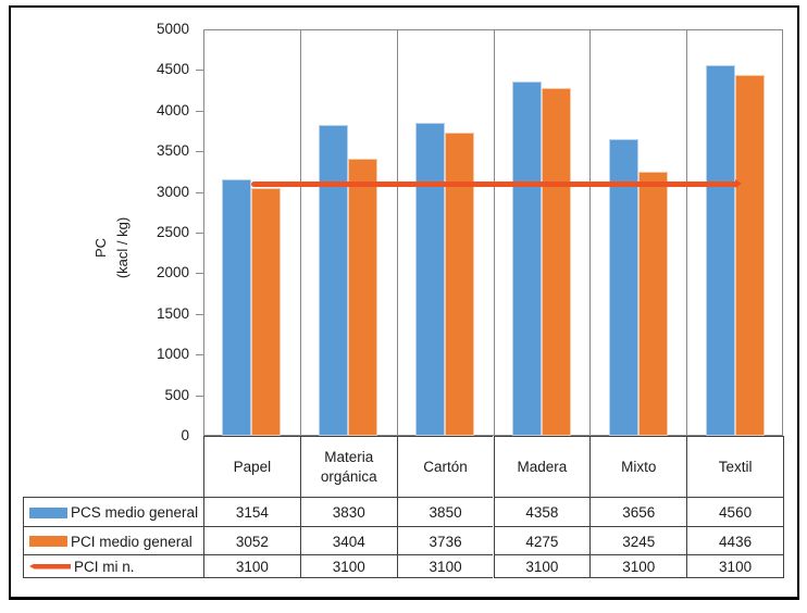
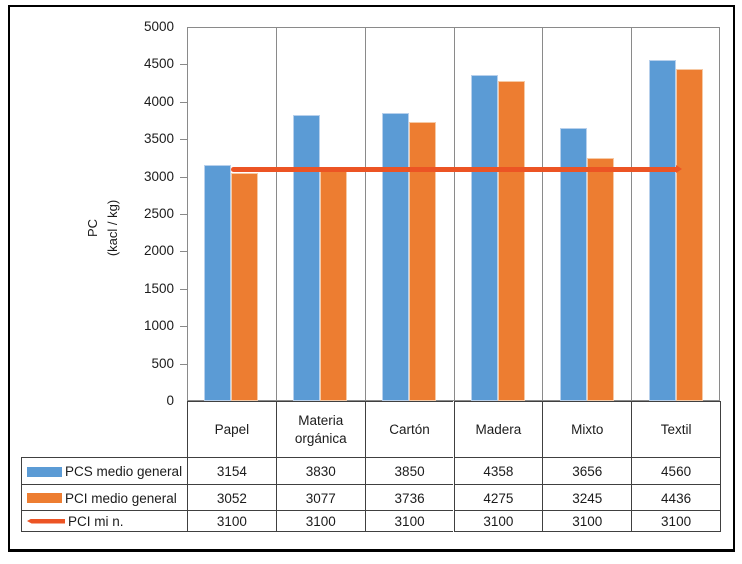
PCI medio general/Materia orgánica: 3404 -> 3077
